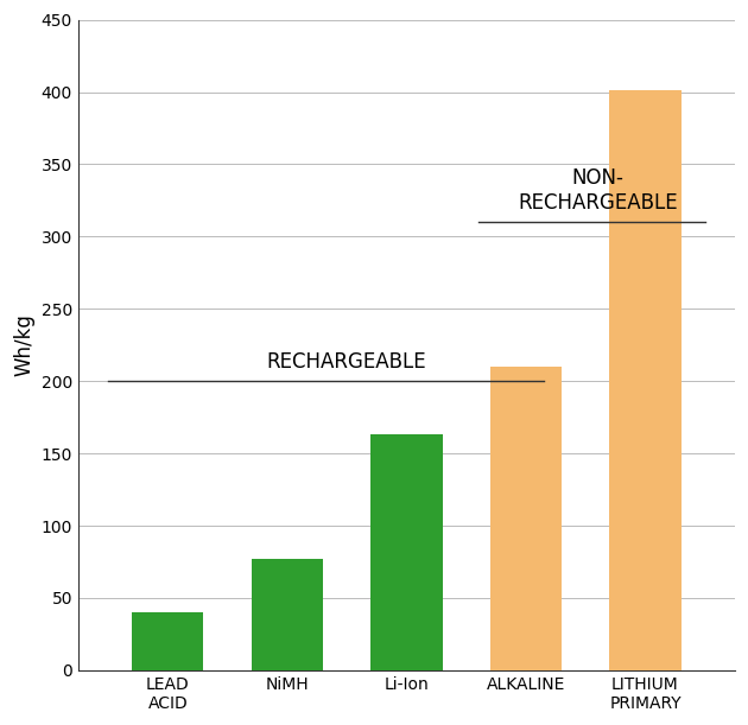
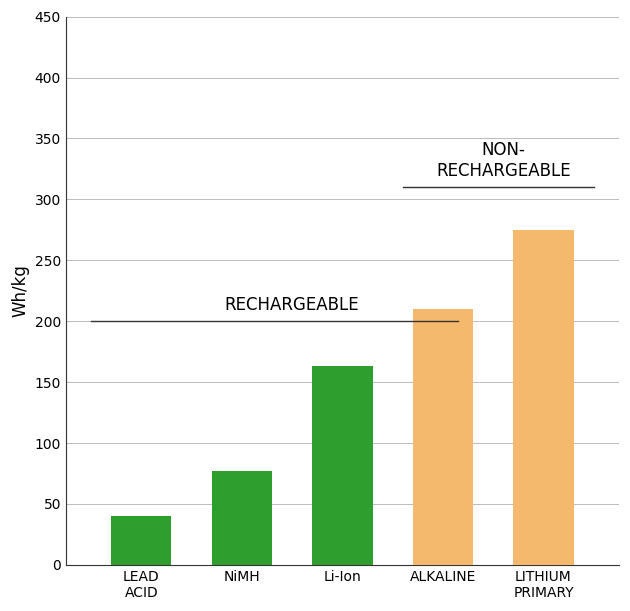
LITHIUM PRIMARY: 401 -> 275
